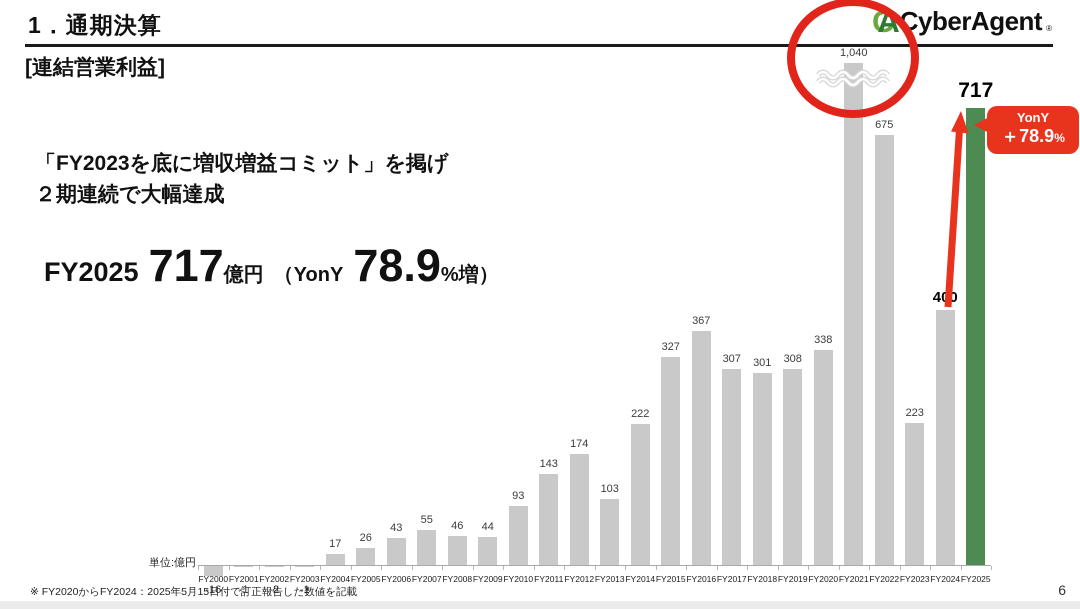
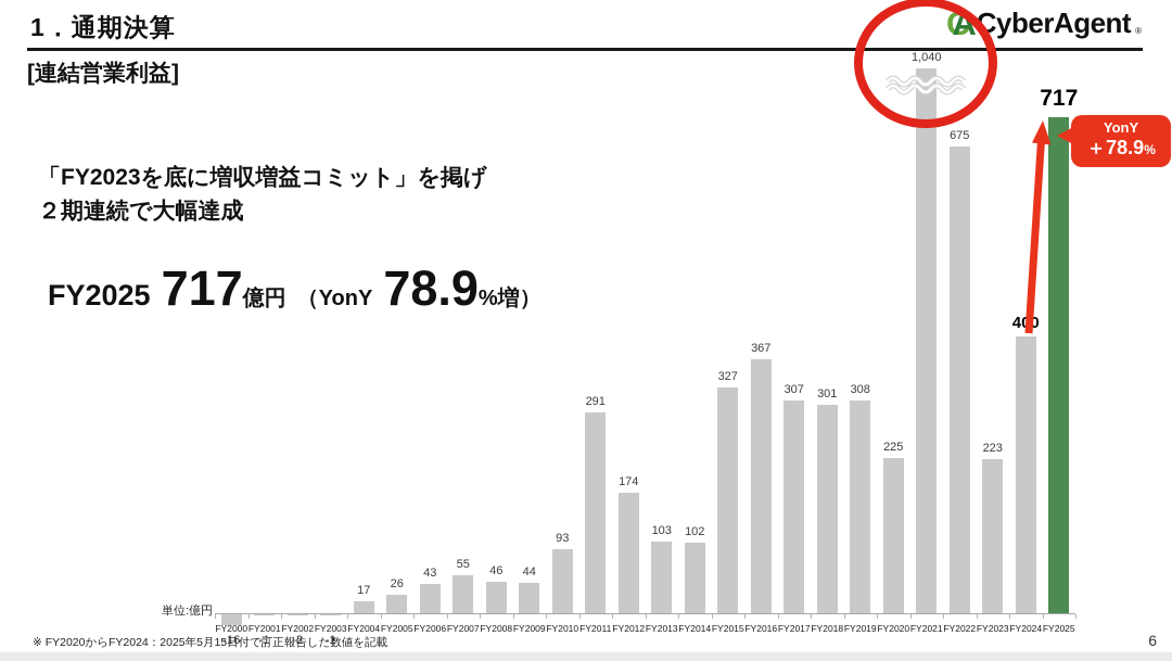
FY2011: 143 -> 291
FY2014: 222 -> 102
FY2020: 338 -> 225
